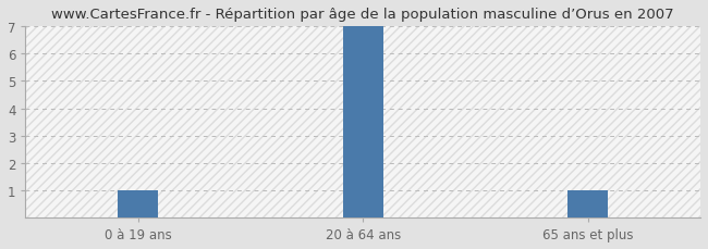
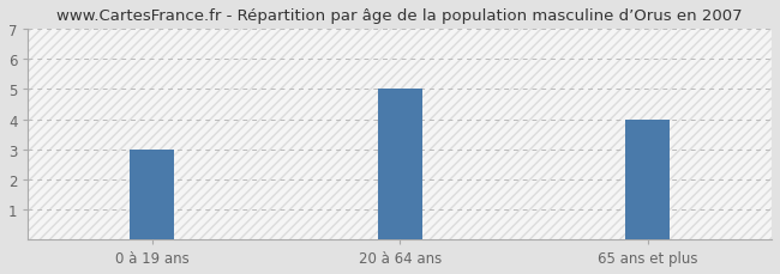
0 à 19 ans: 1 -> 3
20 à 64 ans: 7 -> 5
65 ans et plus: 1 -> 4
